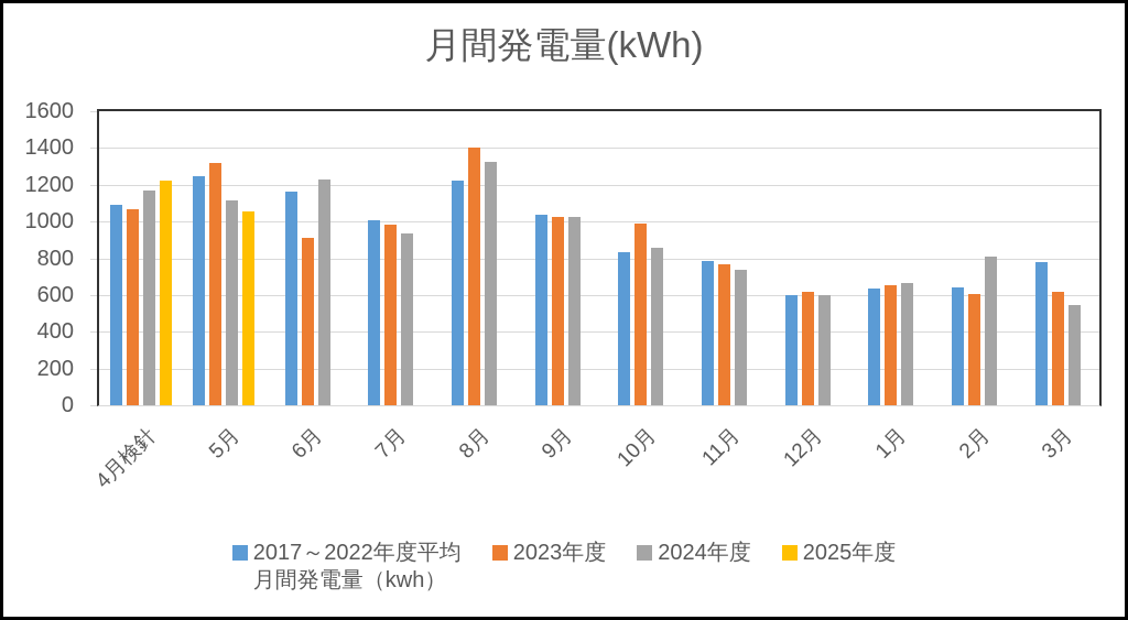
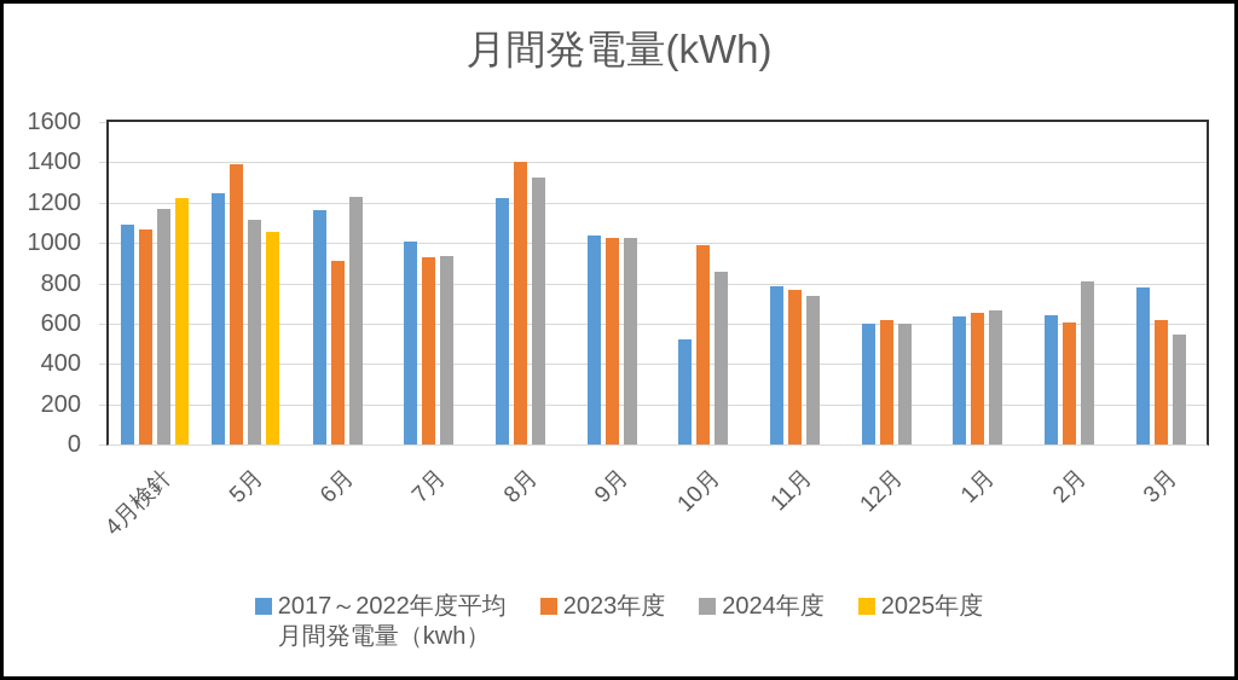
2023年度/5月: 1320 -> 1390
2023年度/7月: 980 -> 930
2017～2022年度平均 月間発電量（kwh）/10月: 840 -> 520
